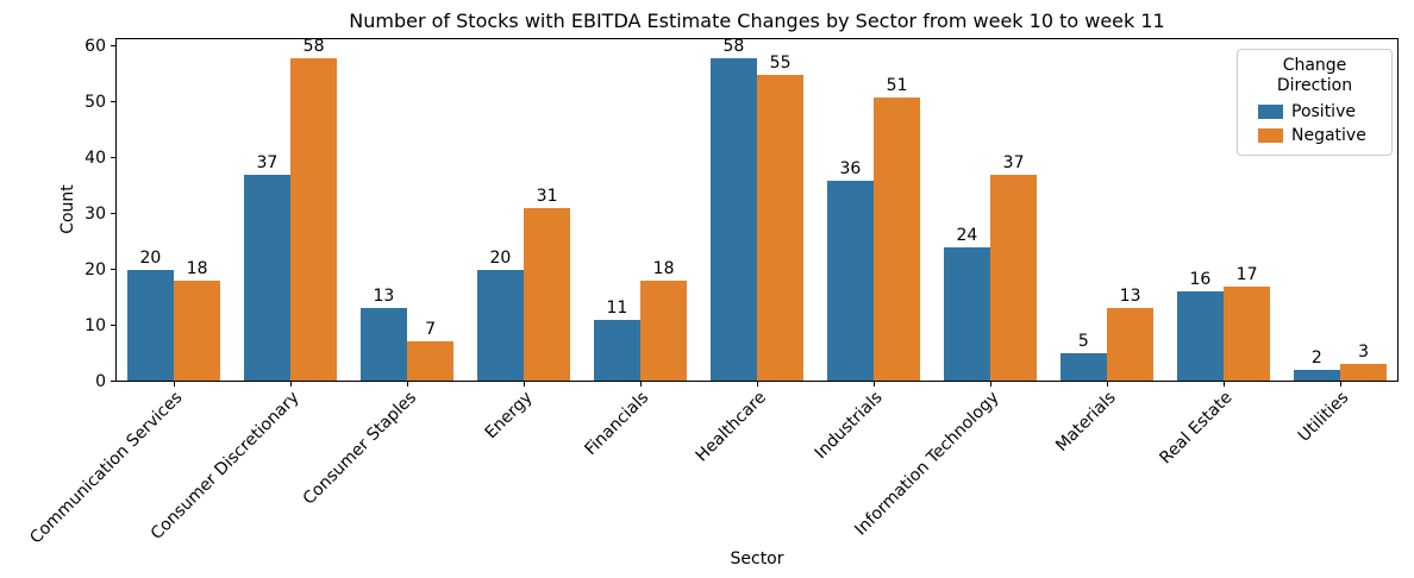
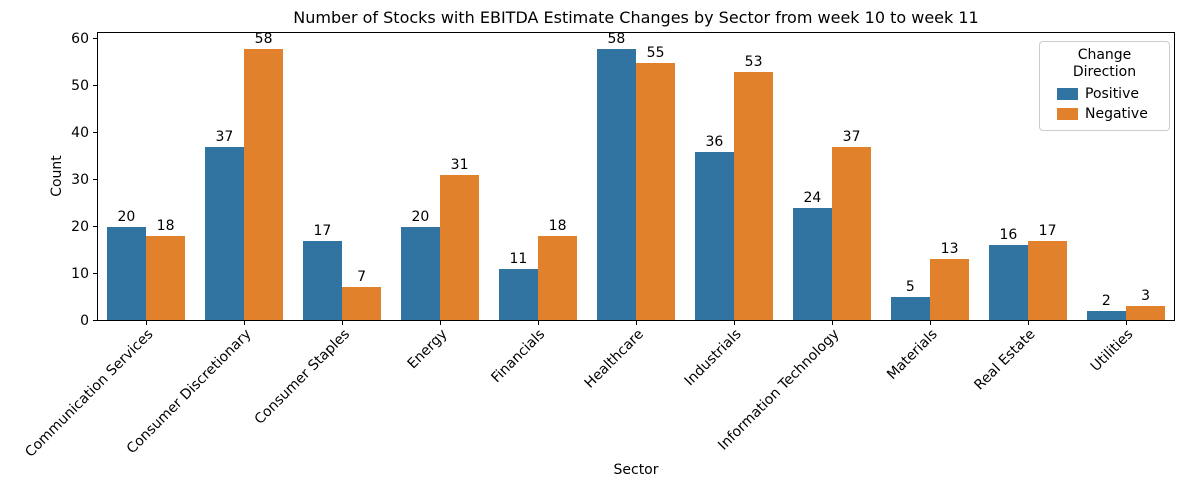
Positive/Consumer Staples: 13 -> 17
Negative/Industrials: 51 -> 53
